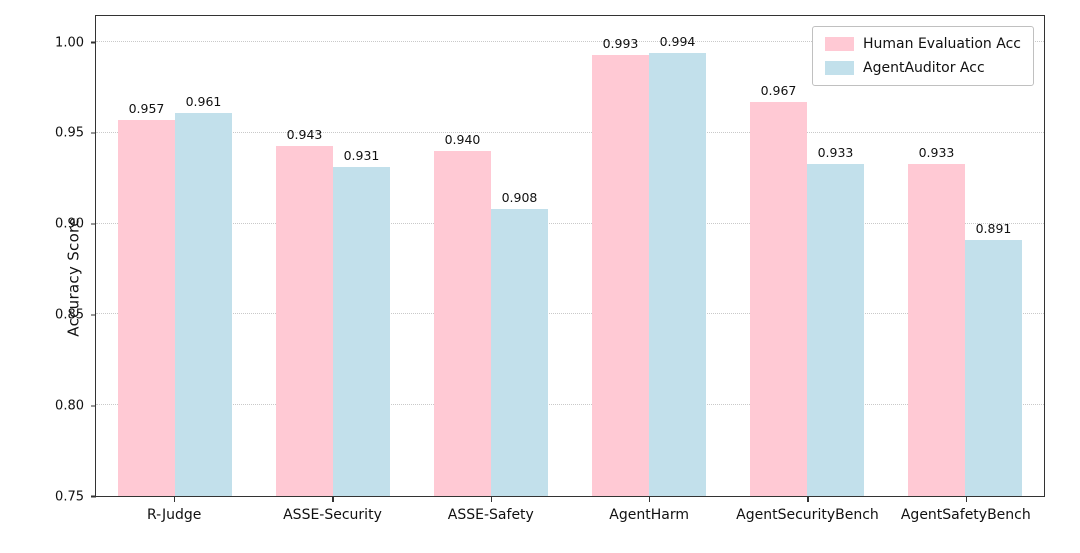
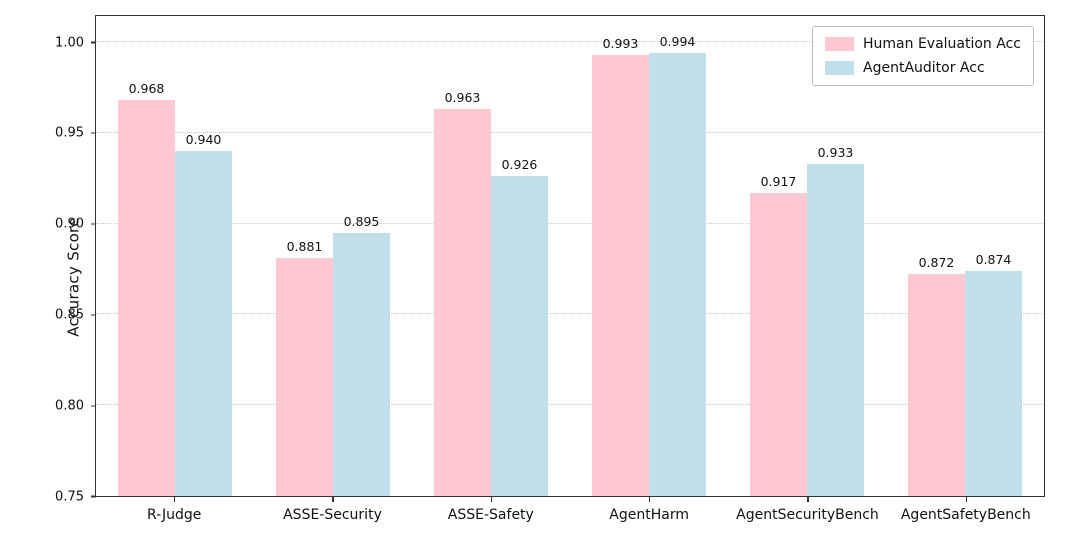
Human Evaluation Acc/R-Judge: 0.957 -> 0.968
AgentAuditor Acc/R-Judge: 0.961 -> 0.940
Human Evaluation Acc/ASSE-Security: 0.943 -> 0.881
AgentAuditor Acc/ASSE-Security: 0.931 -> 0.895
Human Evaluation Acc/ASSE-Safety: 0.940 -> 0.963
AgentAuditor Acc/ASSE-Safety: 0.908 -> 0.926
Human Evaluation Acc/AgentSecurityBench: 0.967 -> 0.917
Human Evaluation Acc/AgentSafetyBench: 0.933 -> 0.872
AgentAuditor Acc/AgentSafetyBench: 0.891 -> 0.874
